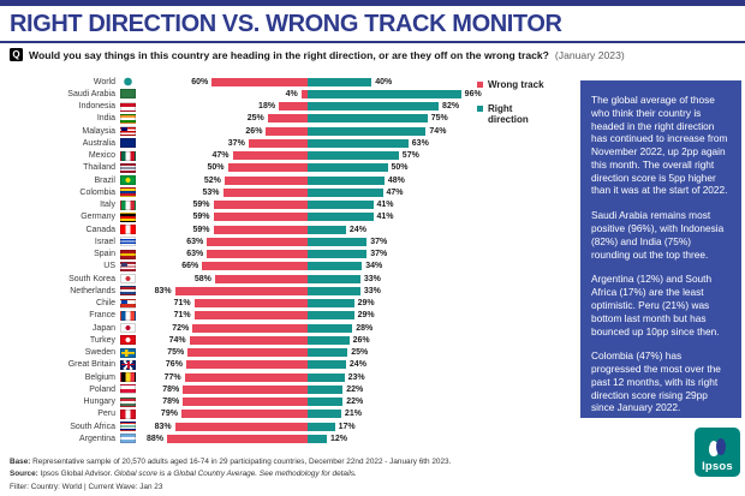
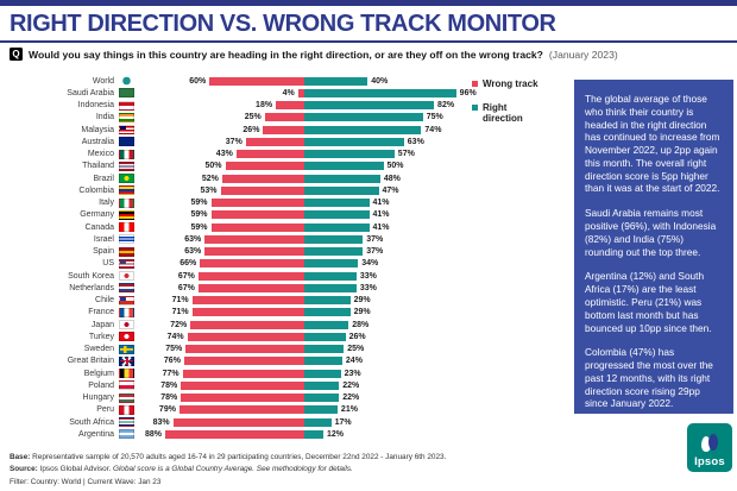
Wrong track/Mexico: 47% -> 43%
Right direction/Canada: 24% -> 41%
Wrong track/South Korea: 58% -> 67%
Wrong track/Netherlands: 83% -> 67%
